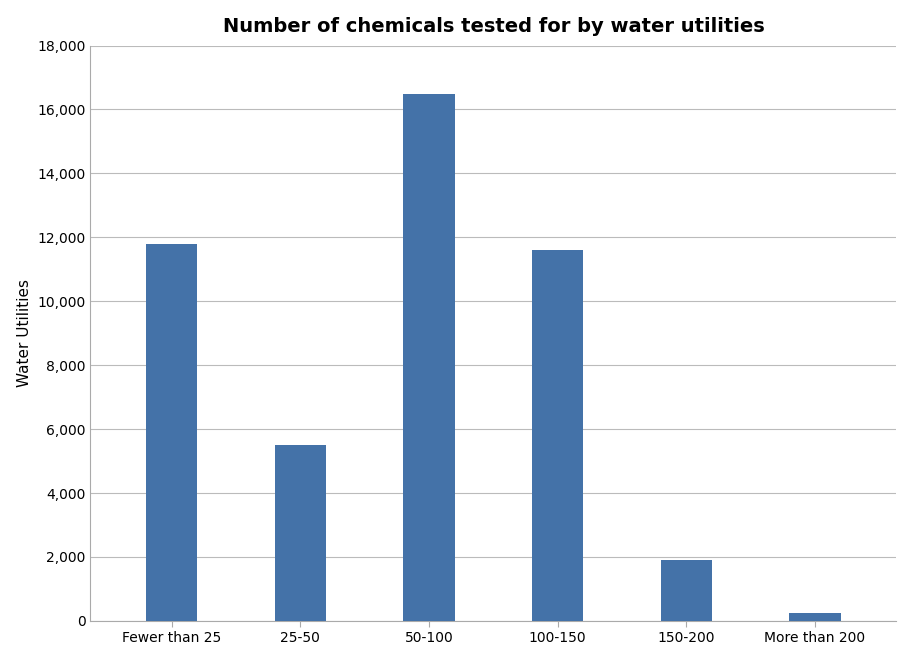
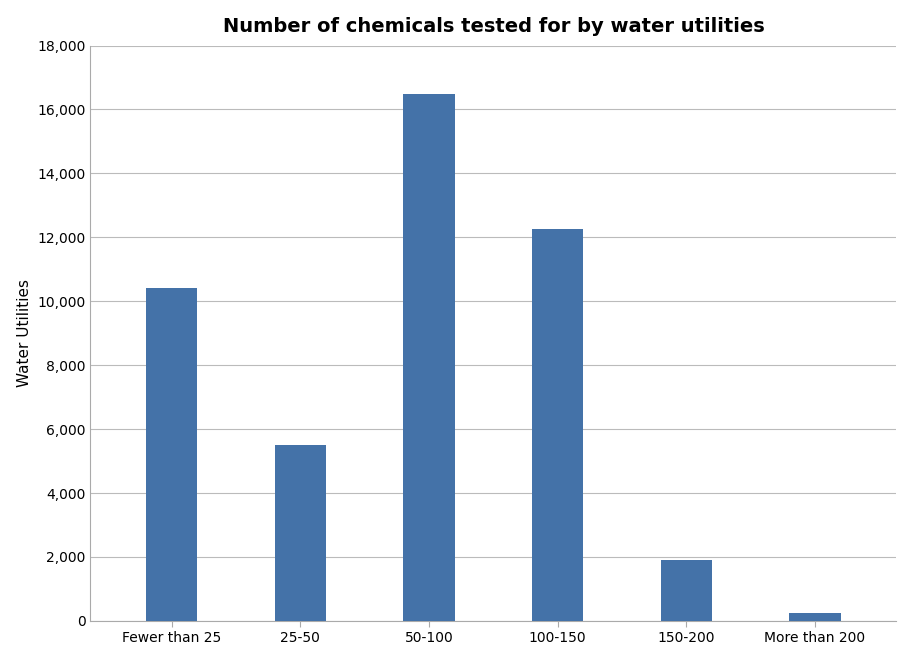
Fewer than 25: 11,800 -> 10,400
100-150: 11,600 -> 12,250
